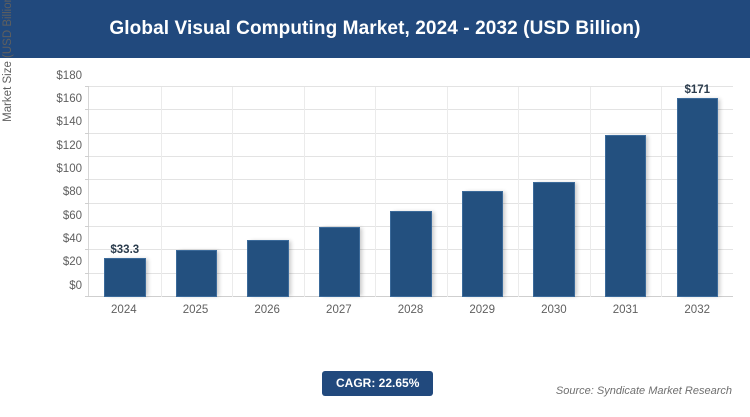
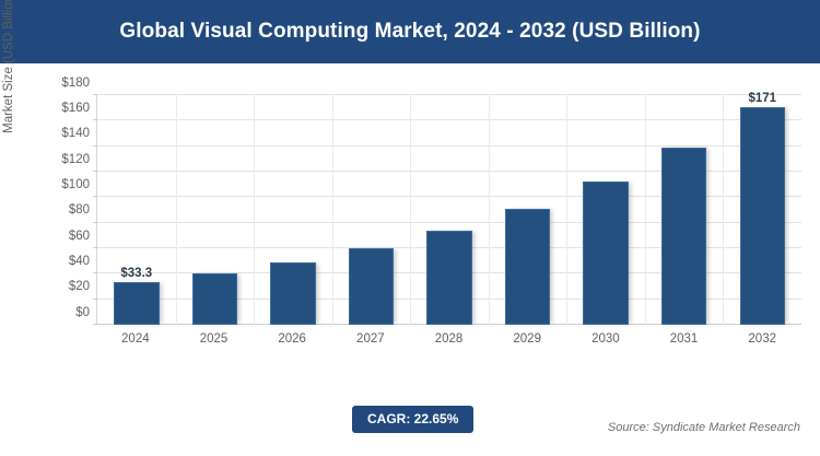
2030: $99 -> $112
